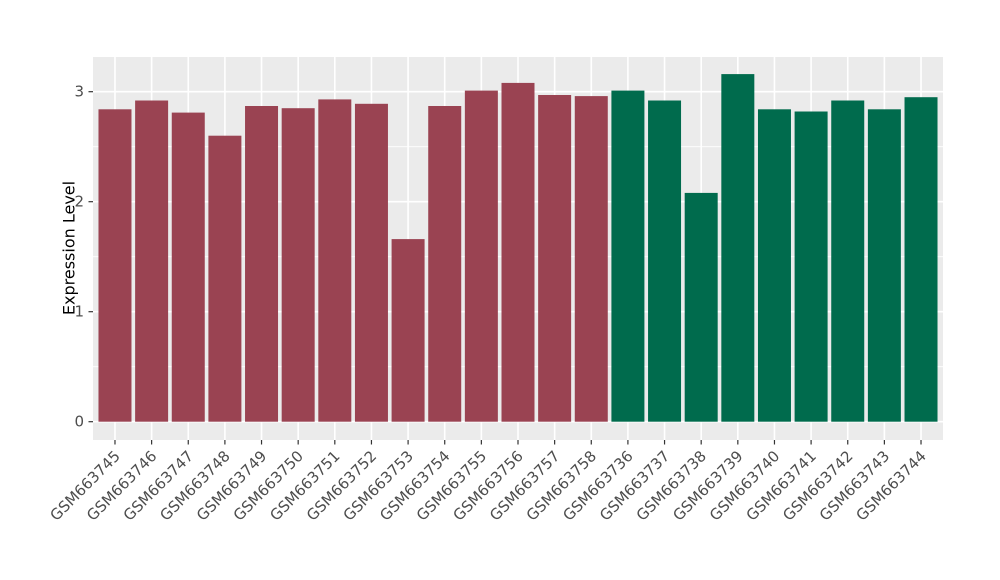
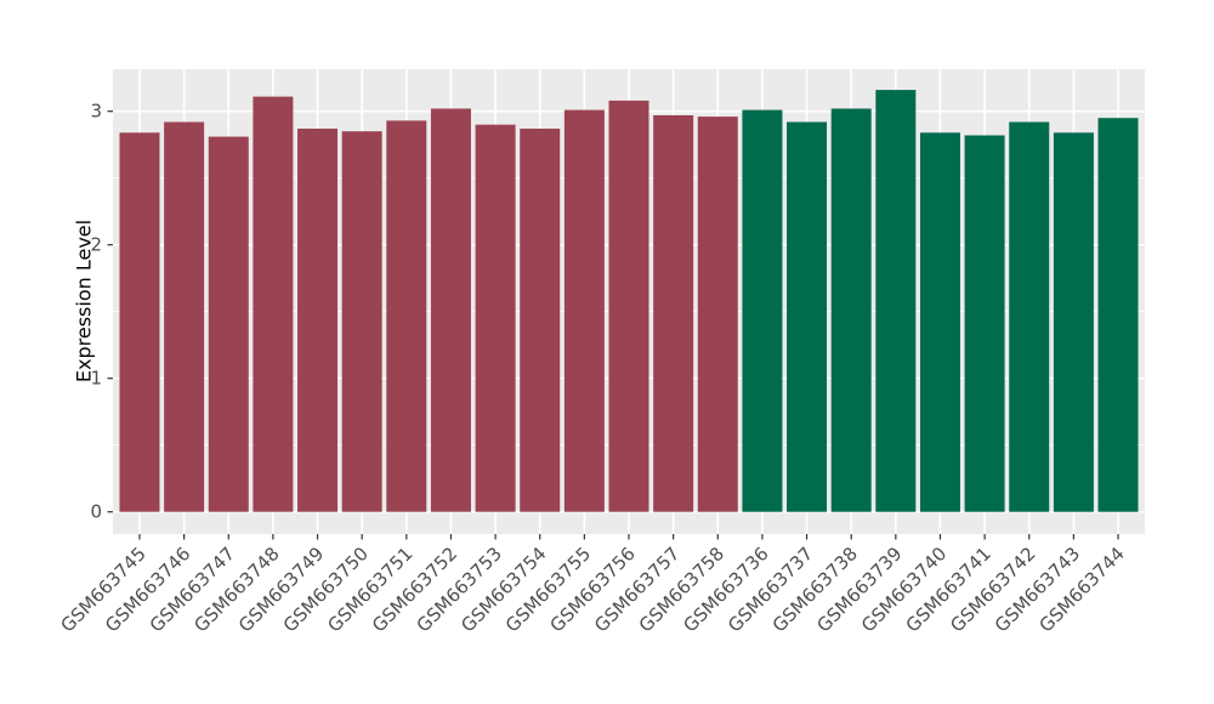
GSM663748: 2.60 -> 3.11
GSM663752: 2.89 -> 3.02
GSM663753: 1.66 -> 2.90
GSM663738: 2.08 -> 3.02
